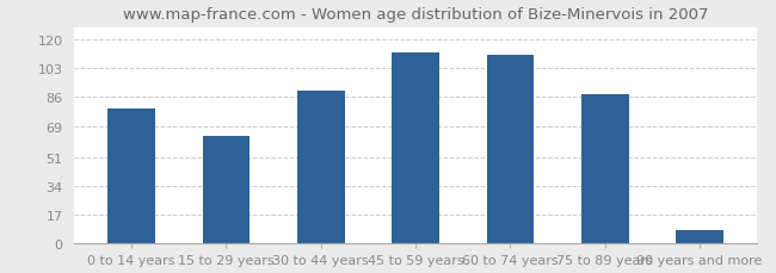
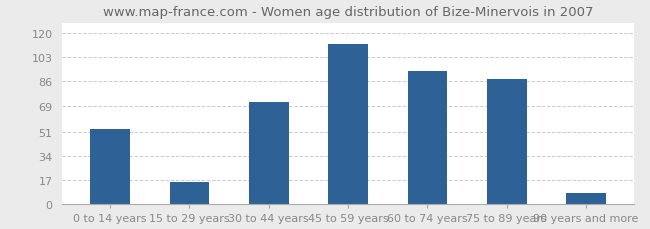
0 to 14 years: 79 -> 53
15 to 29 years: 63 -> 16
30 to 44 years: 90 -> 72
60 to 74 years: 111 -> 93
